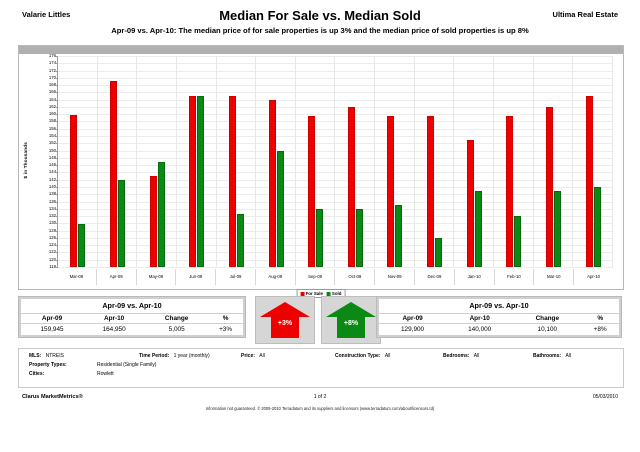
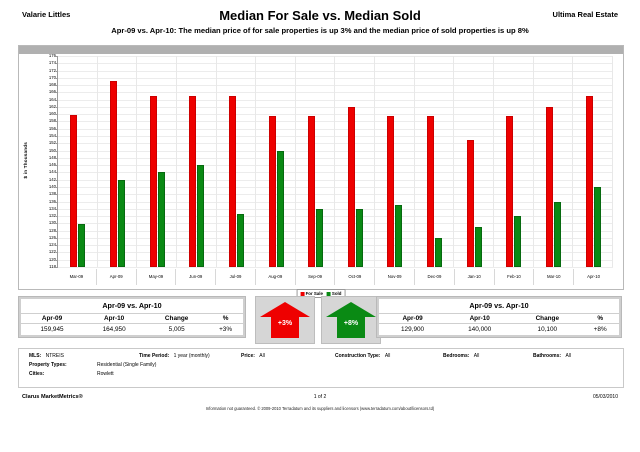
For Sale/May-09: 143 -> 165
Sold/May-09: 147 -> 144
Sold/Jun-09: 165 -> 146
For Sale/Aug-09: 164 -> 160
Sold/Jan-10: 139 -> 129
Sold/Mar-10: 139 -> 136
